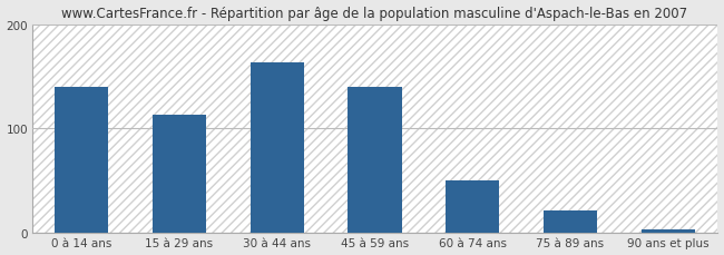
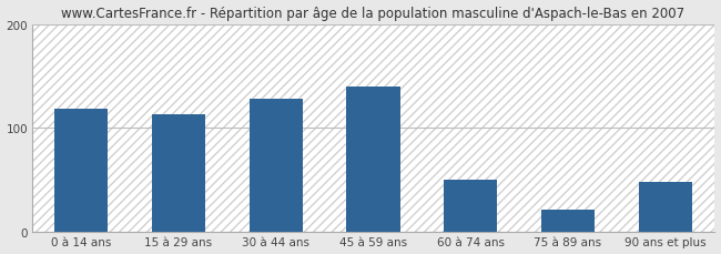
0 à 14 ans: 140 -> 118
30 à 44 ans: 163 -> 128
90 ans et plus: 3 -> 48
